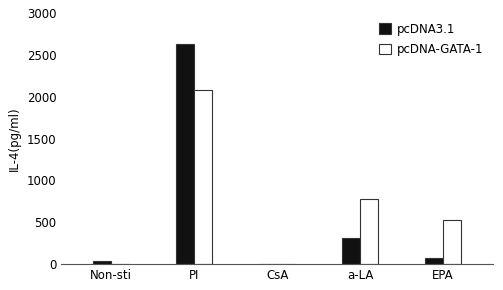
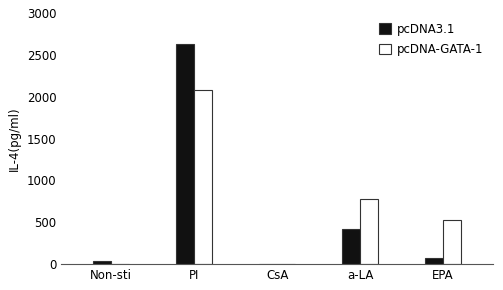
pcDNA3.1/a-LA: 310 -> 420
